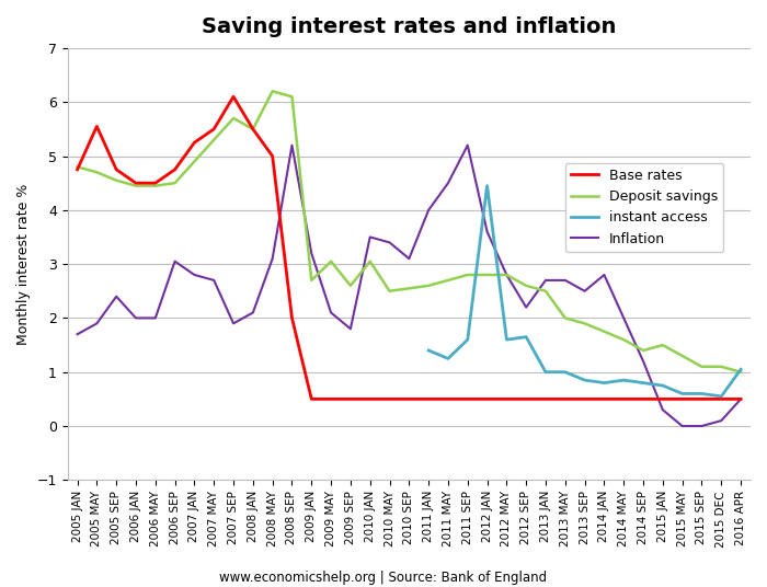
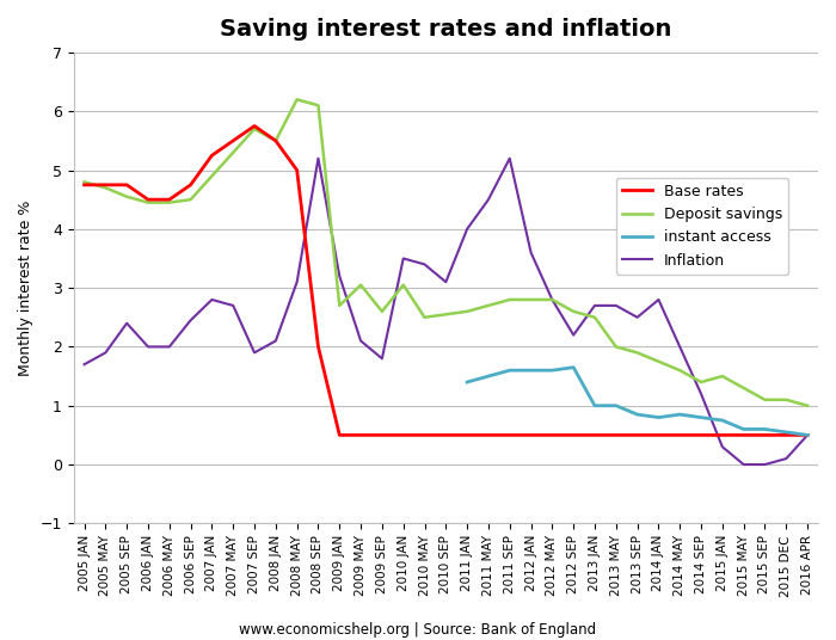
Base rates/2005 MAY: 5.55 -> 4.75
Inflation/2006 SEP: 3.05 -> 2.45
Base rates/2007 SEP: 6.10 -> 5.75
instant access/2011 MAY: 1.25 -> 1.50
instant access/2012 JAN: 4.45 -> 1.60
instant access/2016 APR: 1.05 -> 0.50
